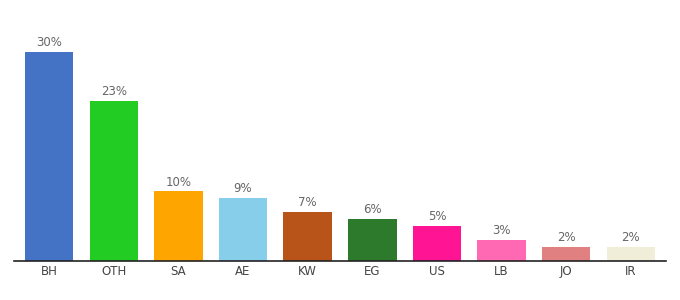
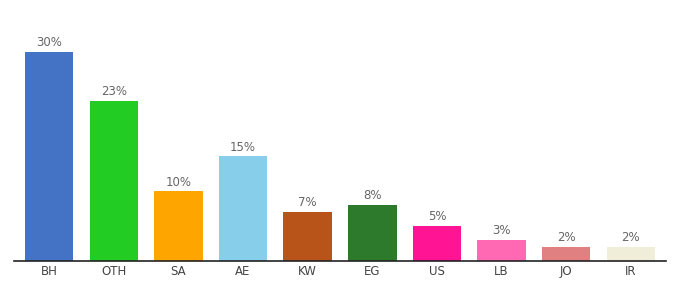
AE: 9% -> 15%
EG: 6% -> 8%
